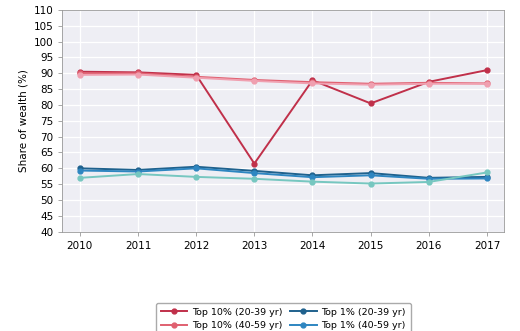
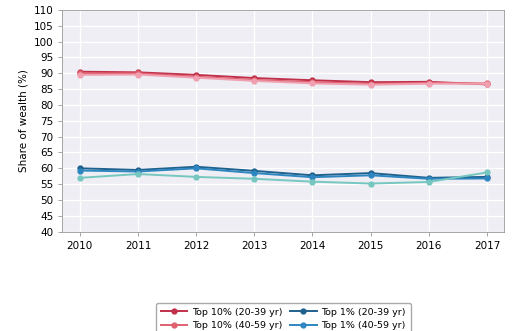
Top 10% (20-39 yr)/2013: 61.5 -> 88.5
Top 10% (20-39 yr)/2015: 80.5 -> 87.2
Top 10% (20-39 yr)/2017: 91.0 -> 86.5
